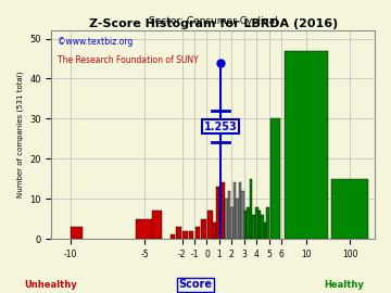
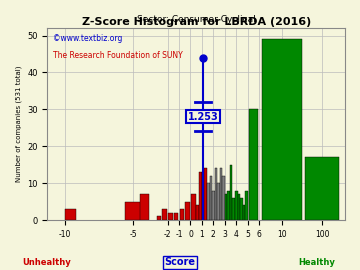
10: 47 -> 49
100: 15 -> 17
